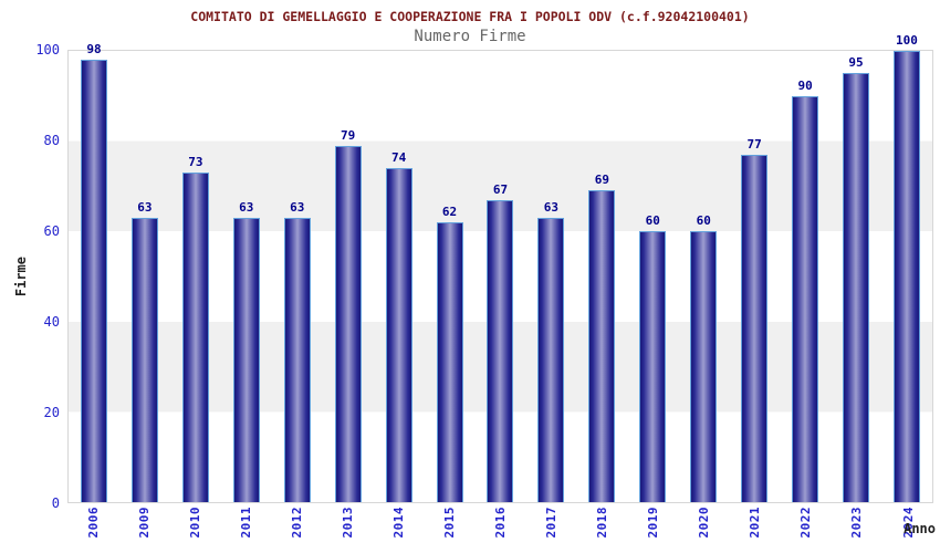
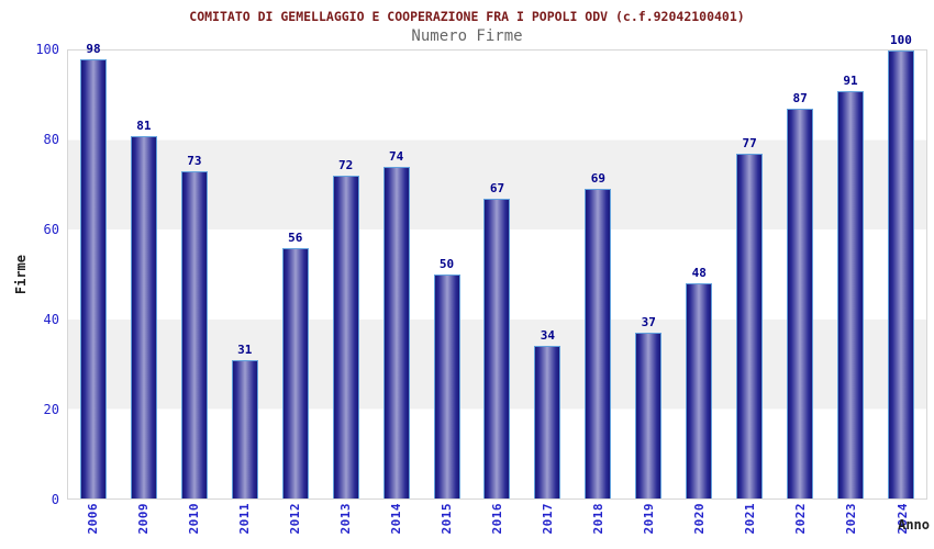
2009: 63 -> 81
2011: 63 -> 31
2012: 63 -> 56
2013: 79 -> 72
2015: 62 -> 50
2017: 63 -> 34
2019: 60 -> 37
2020: 60 -> 48
2022: 90 -> 87
2023: 95 -> 91
